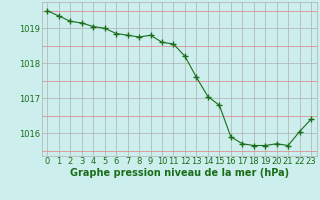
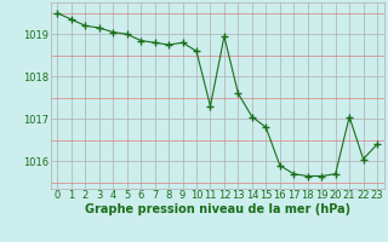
11: 1018.55 -> 1017.30
12: 1018.20 -> 1018.95
21: 1015.65 -> 1017.05
